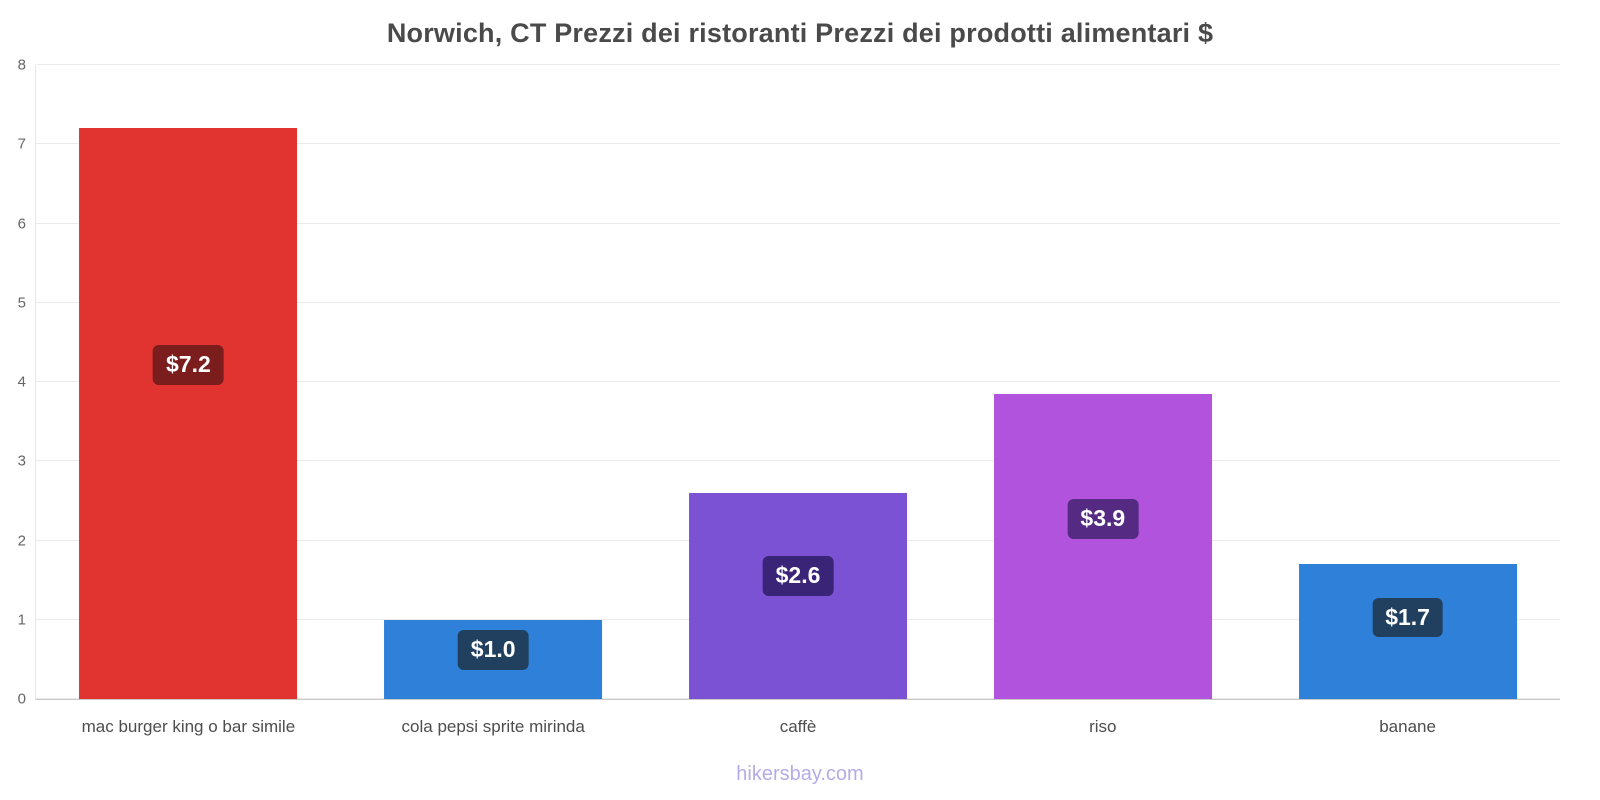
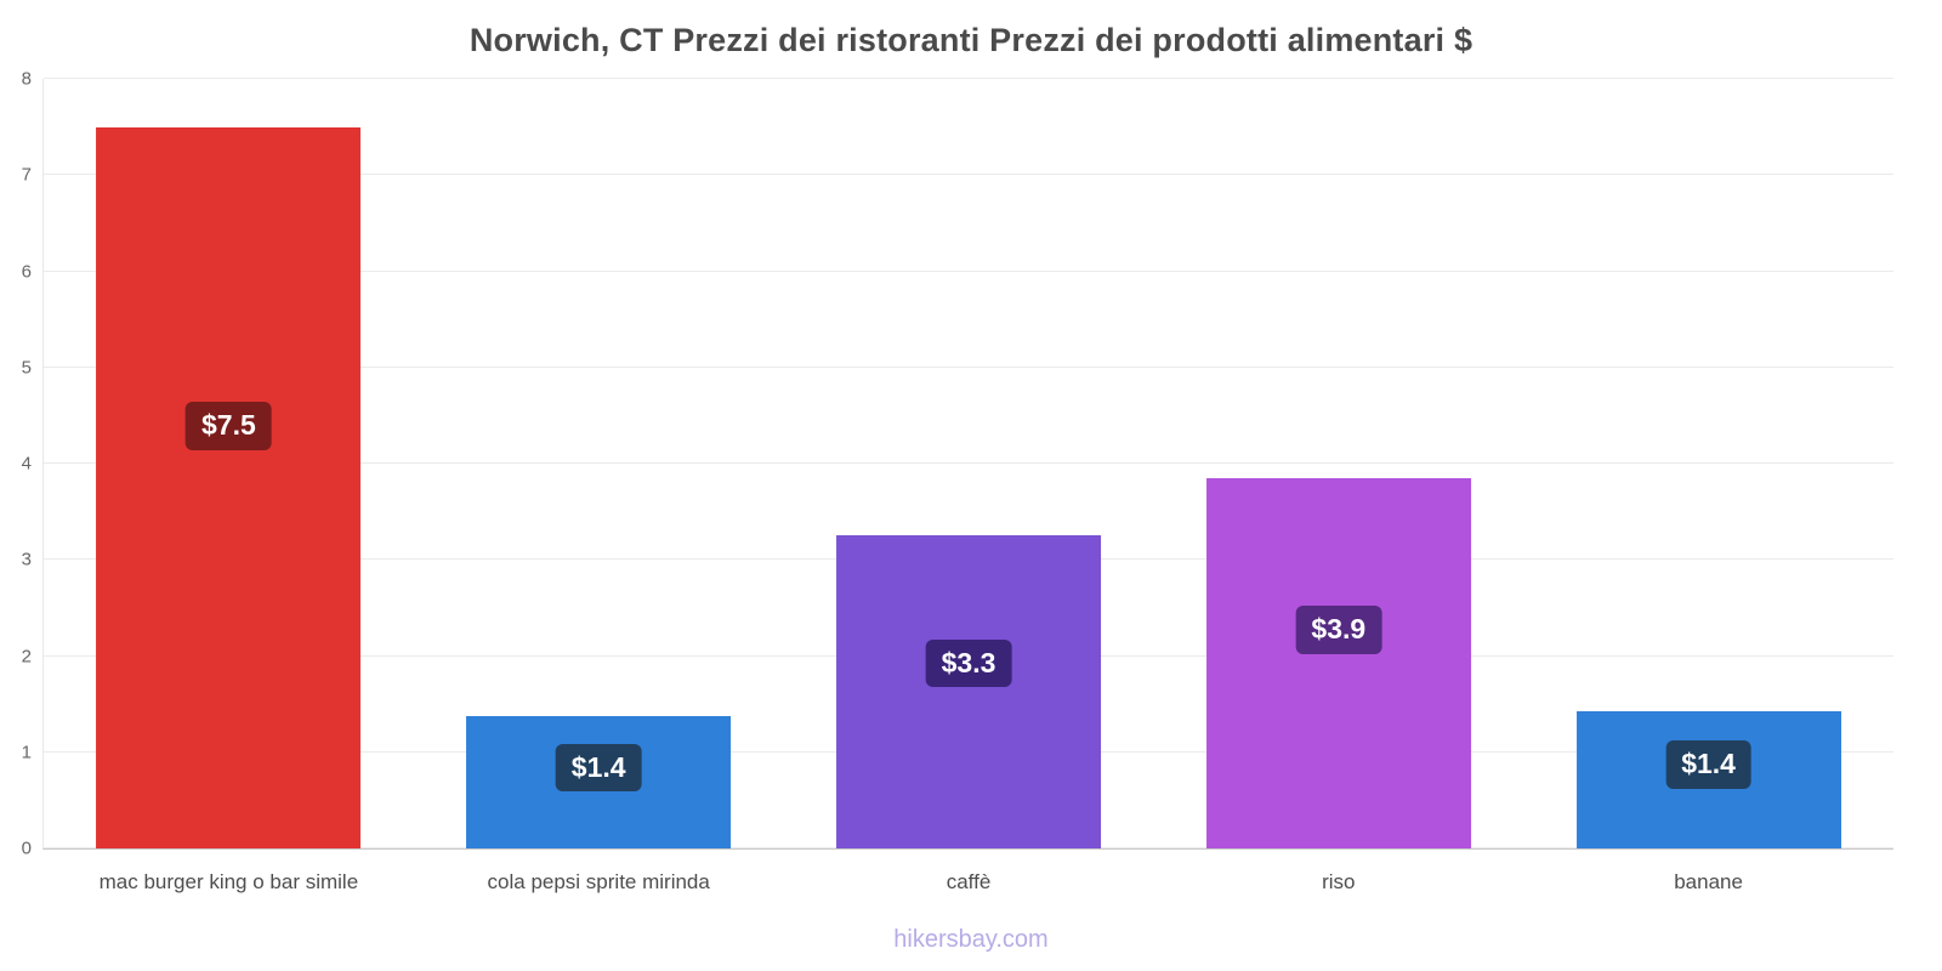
mac burger king o bar simile: $7.2 -> $7.5
cola pepsi sprite mirinda: $1.0 -> $1.4
caffè: $2.6 -> $3.3
banane: $1.7 -> $1.4
